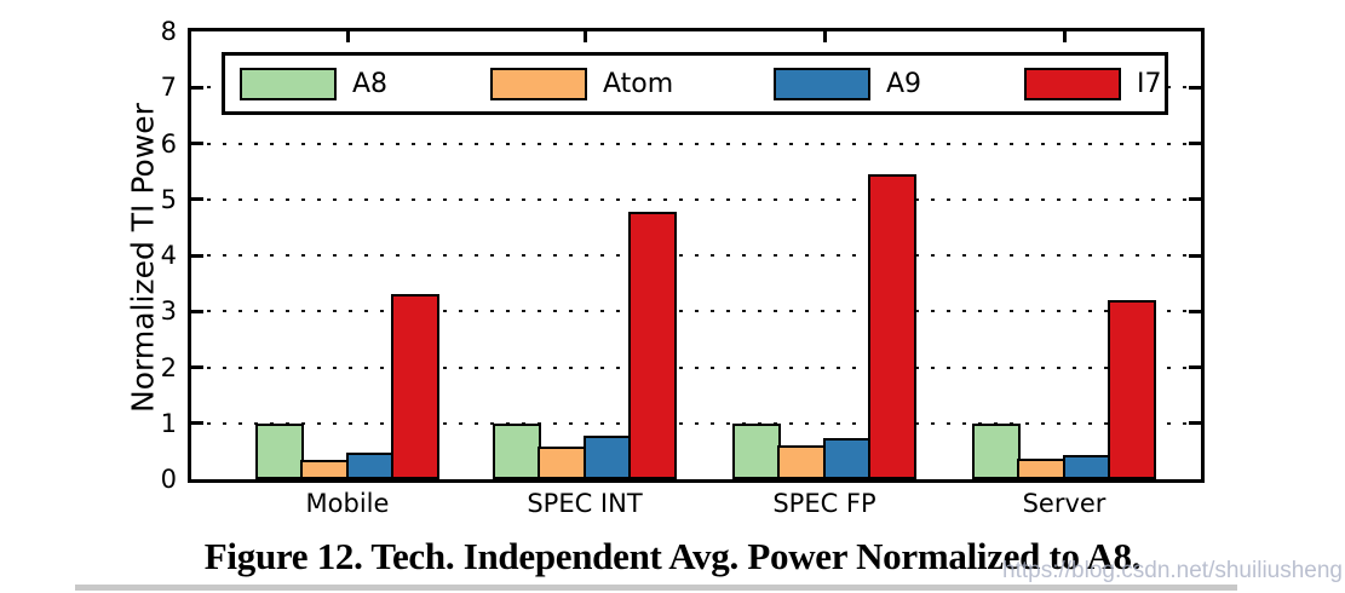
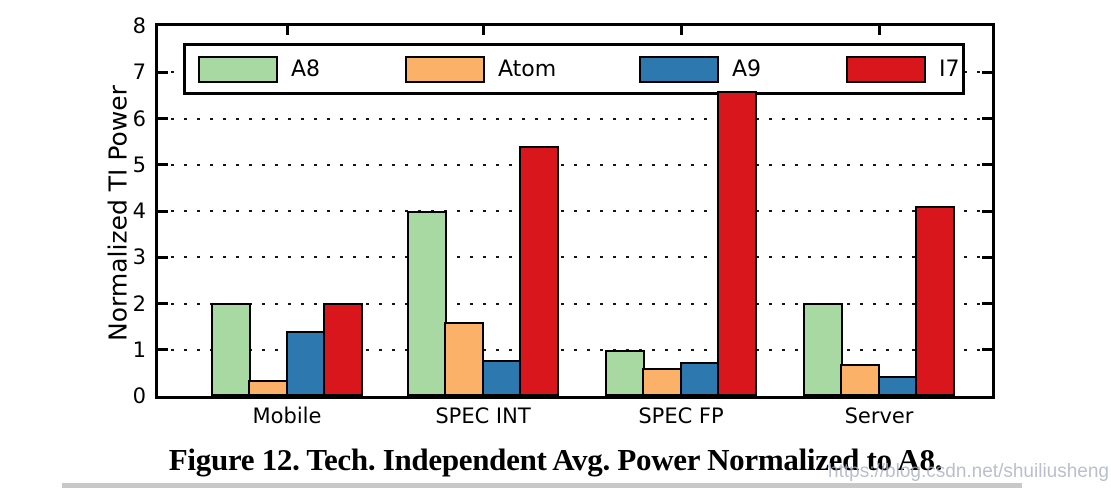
A8/Mobile: 1 -> 2
A9/Mobile: 0.5 -> 1.4
I7/Mobile: 3.3 -> 2.0
A8/SPEC INT: 1 -> 4
Atom/SPEC INT: 0.6 -> 1.6
I7/SPEC INT: 4.8 -> 5.4
I7/SPEC FP: 5.5 -> 6.6
A8/Server: 1 -> 2
Atom/Server: 0.4 -> 0.7
I7/Server: 3.2 -> 4.1
